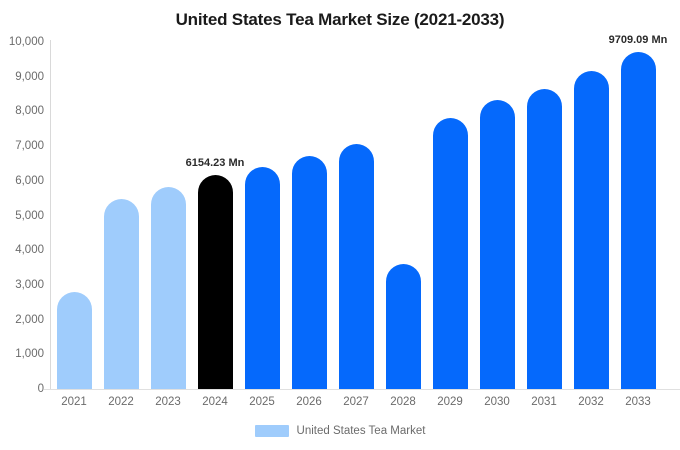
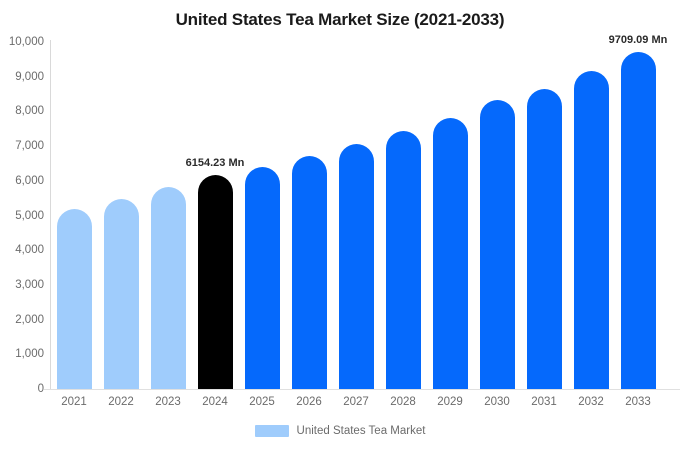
2021: 2800 -> 5200
2028: 3600 -> 7400
